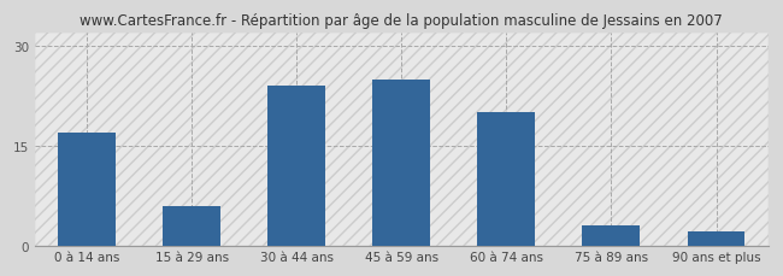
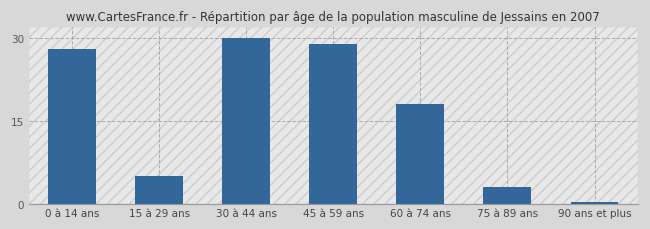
0 à 14 ans: 17.0 -> 28.0
15 à 29 ans: 6.0 -> 5.0
30 à 44 ans: 24.0 -> 30.0
45 à 59 ans: 25.0 -> 29.0
60 à 74 ans: 20.0 -> 18.0
90 ans et plus: 2.2 -> 0.3
